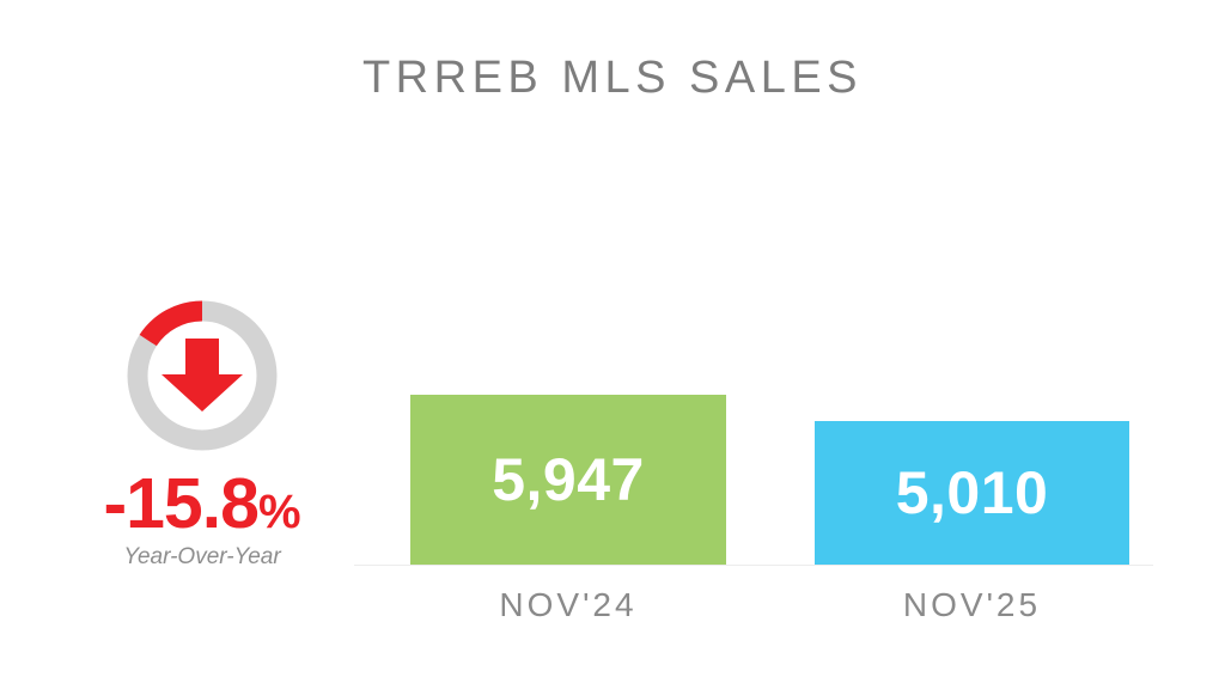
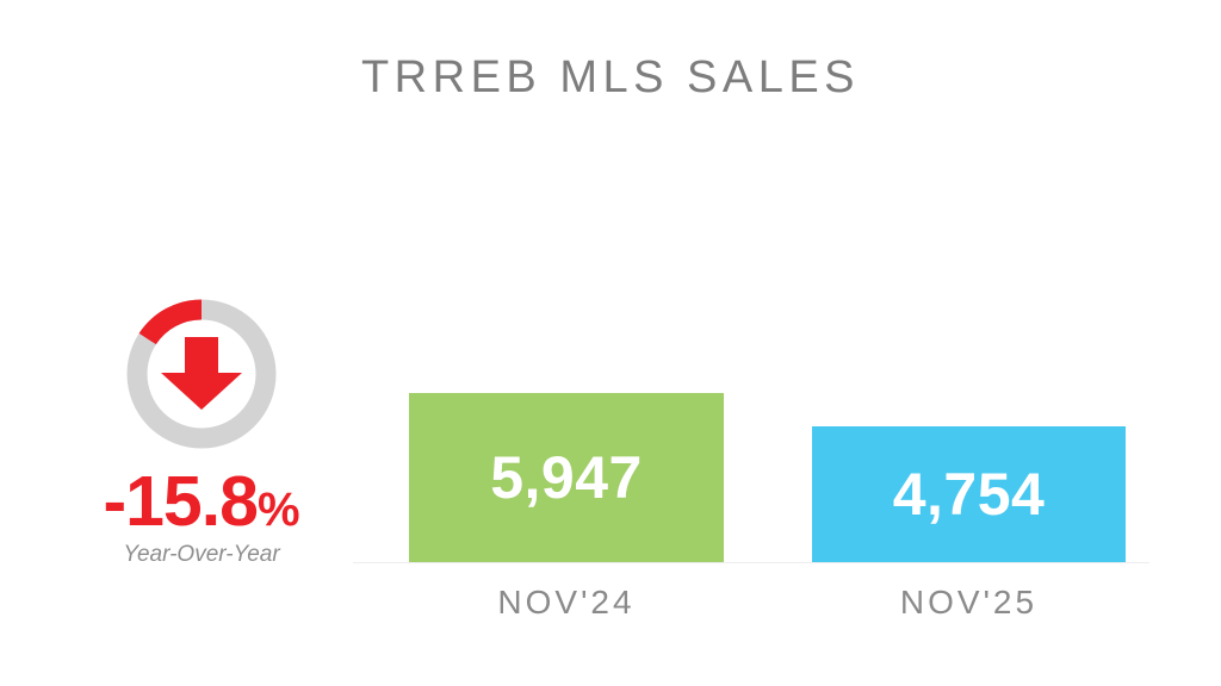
NOV'25: 5,010 -> 4,754
